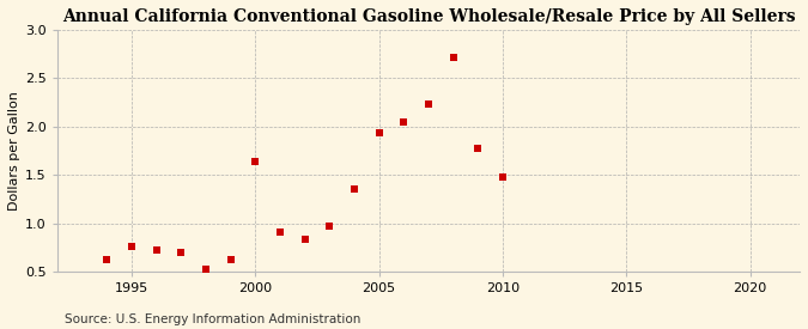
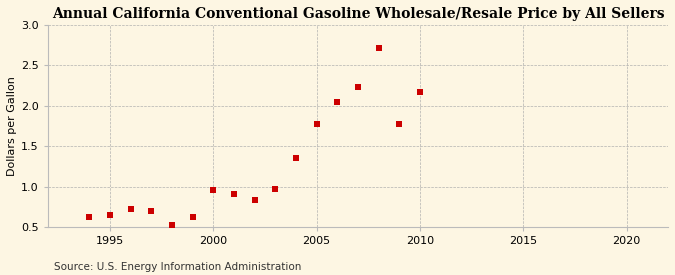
1995: 0.76 -> 0.65
2000: 1.64 -> 0.96
2005: 1.94 -> 1.77
2010: 1.48 -> 2.17
